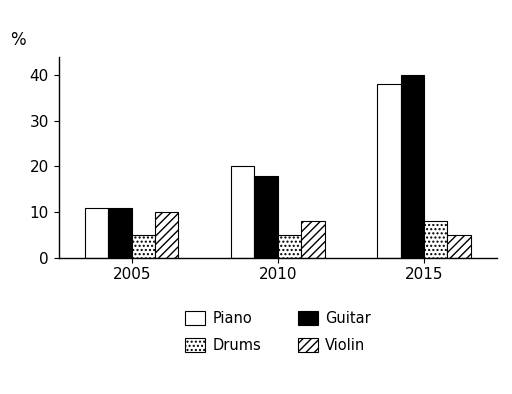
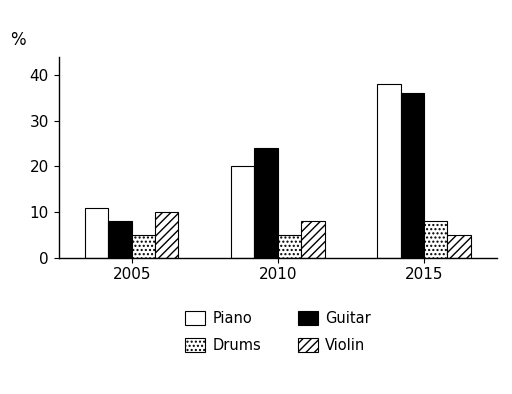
Guitar/2005: 11 -> 8
Guitar/2010: 18 -> 24
Guitar/2015: 40 -> 36
